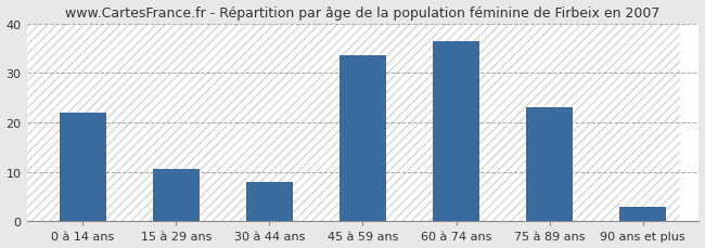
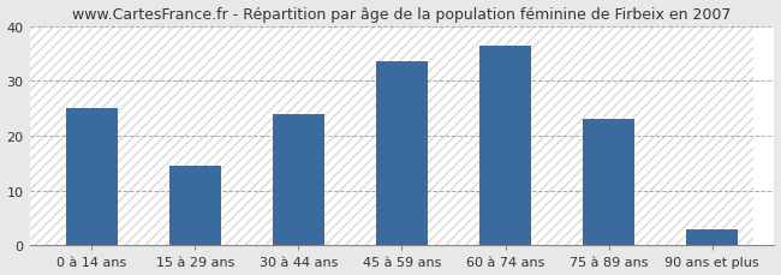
0 à 14 ans: 22.0 -> 25.0
15 à 29 ans: 10.5 -> 14.5
30 à 44 ans: 8.0 -> 24.0
